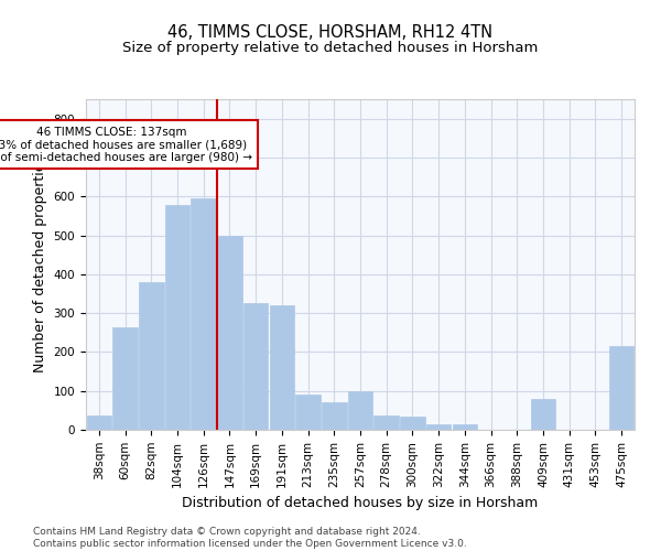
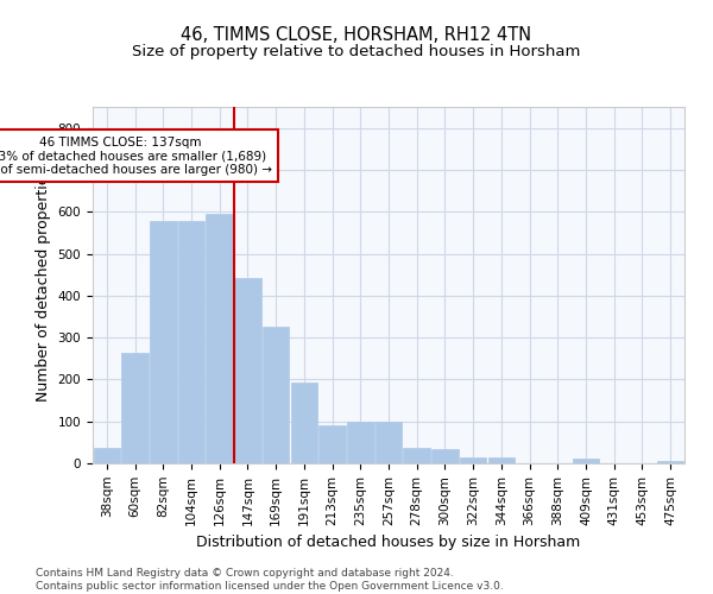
82sqm: 380 -> 577
147sqm: 500 -> 443
191sqm: 320 -> 193
235sqm: 70 -> 100
409sqm: 80 -> 10
475sqm: 215 -> 7
